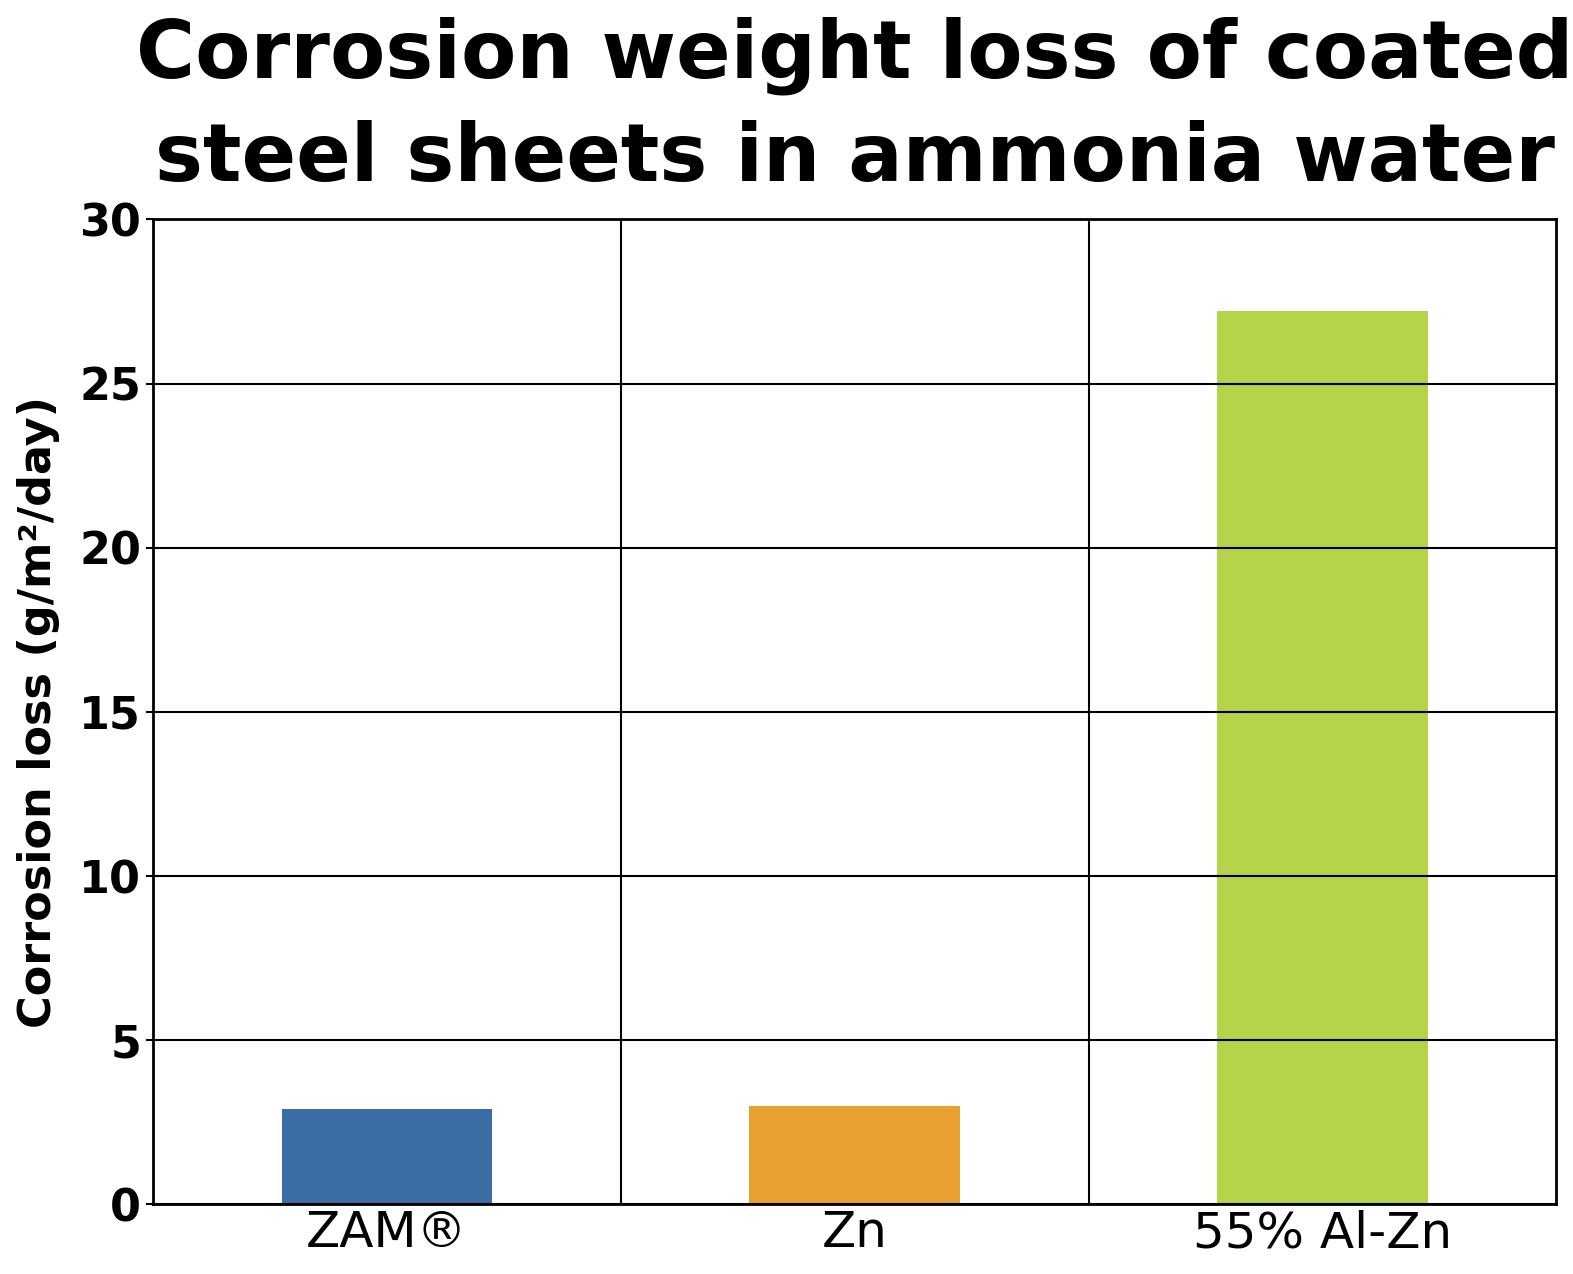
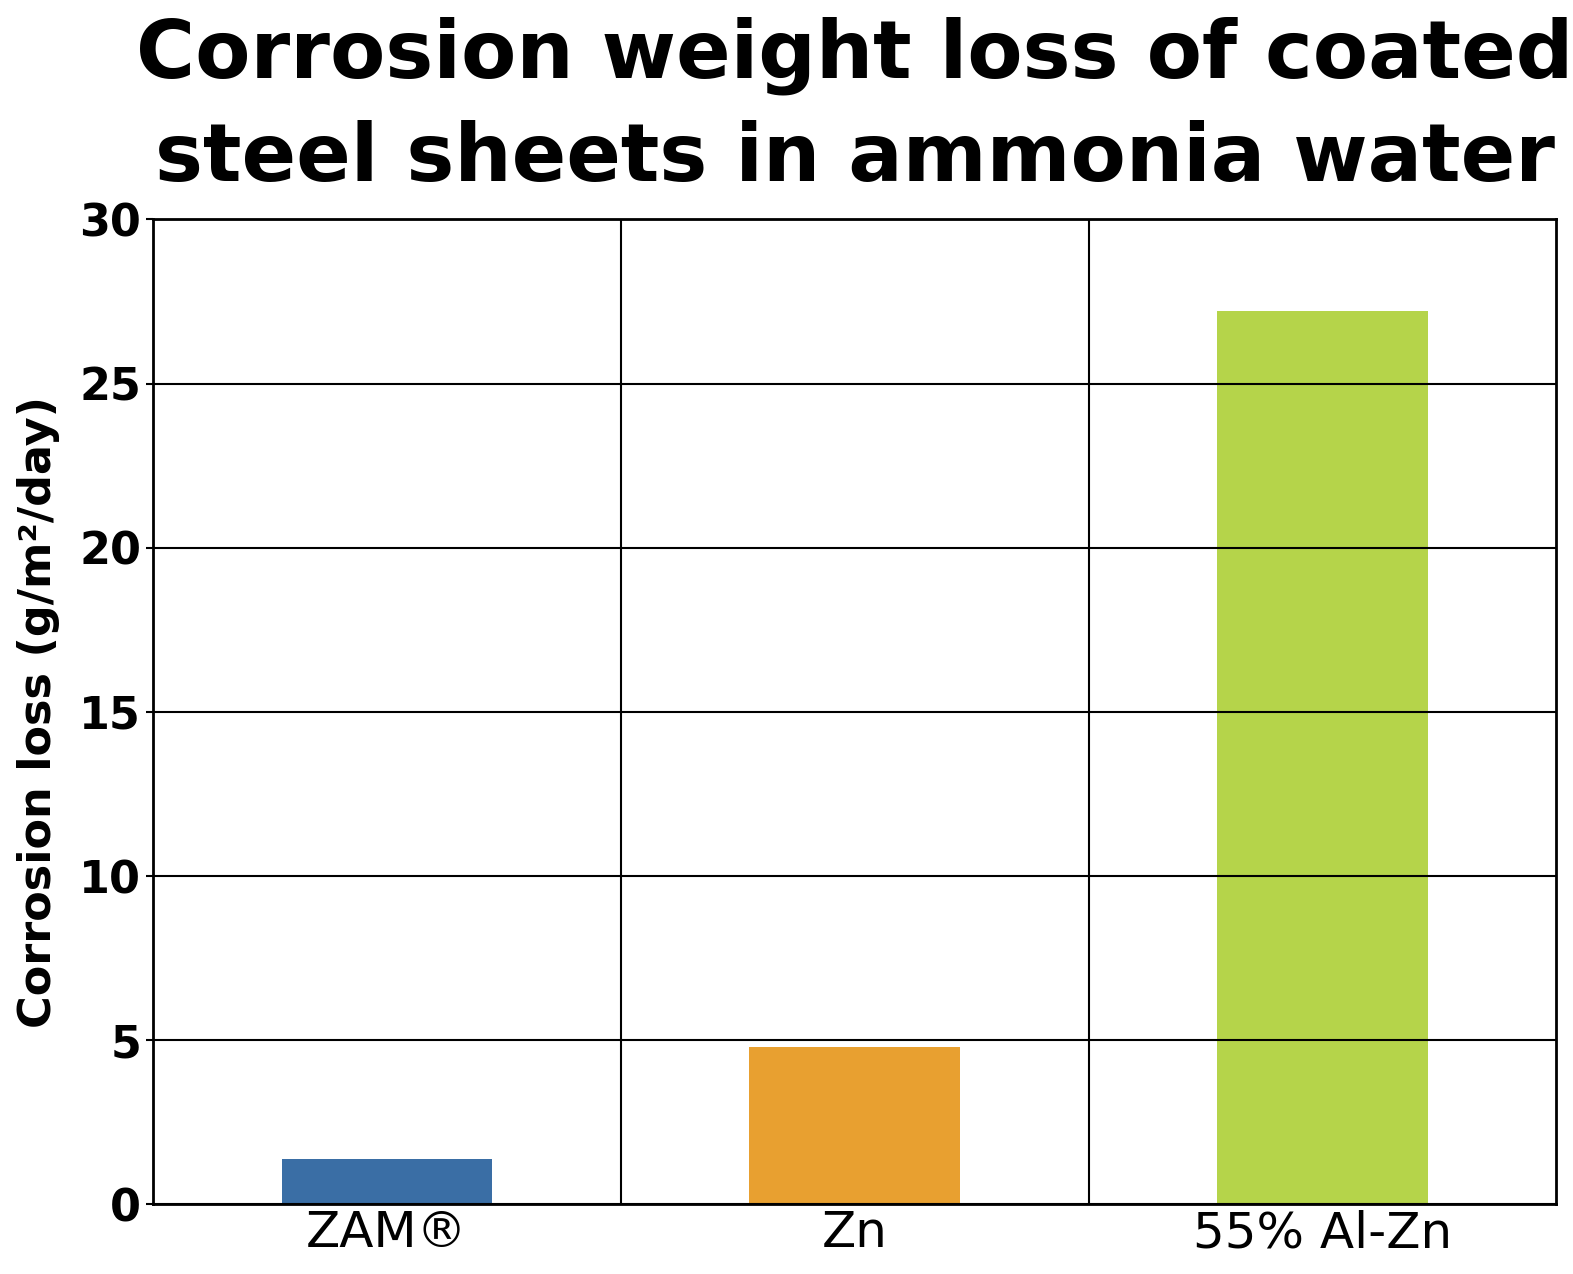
ZAM®: 2.9 -> 1.4
Zn: 3.0 -> 4.8
